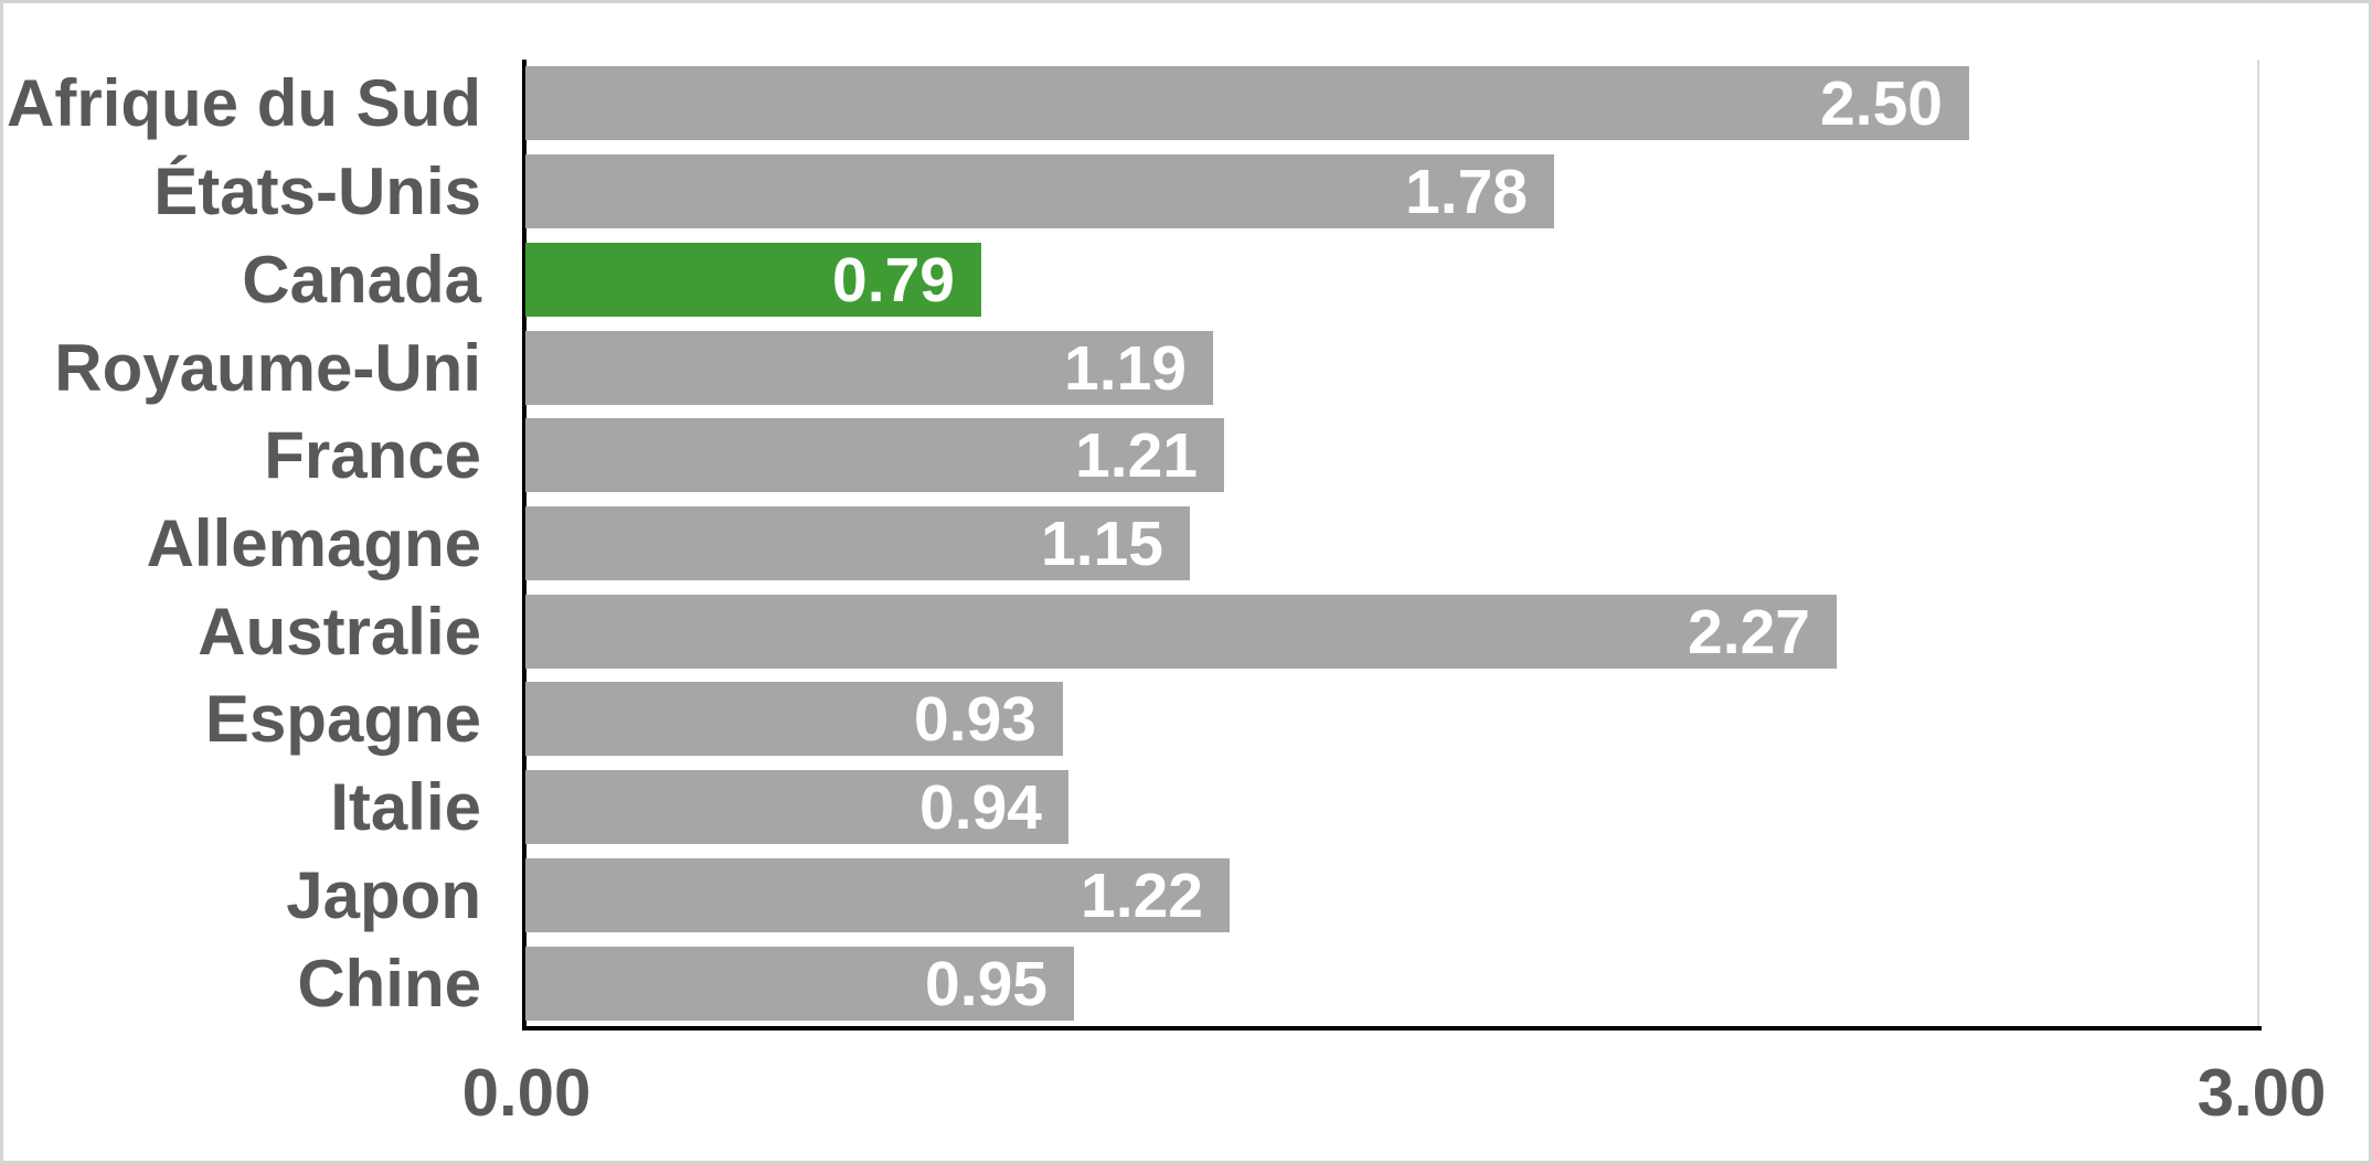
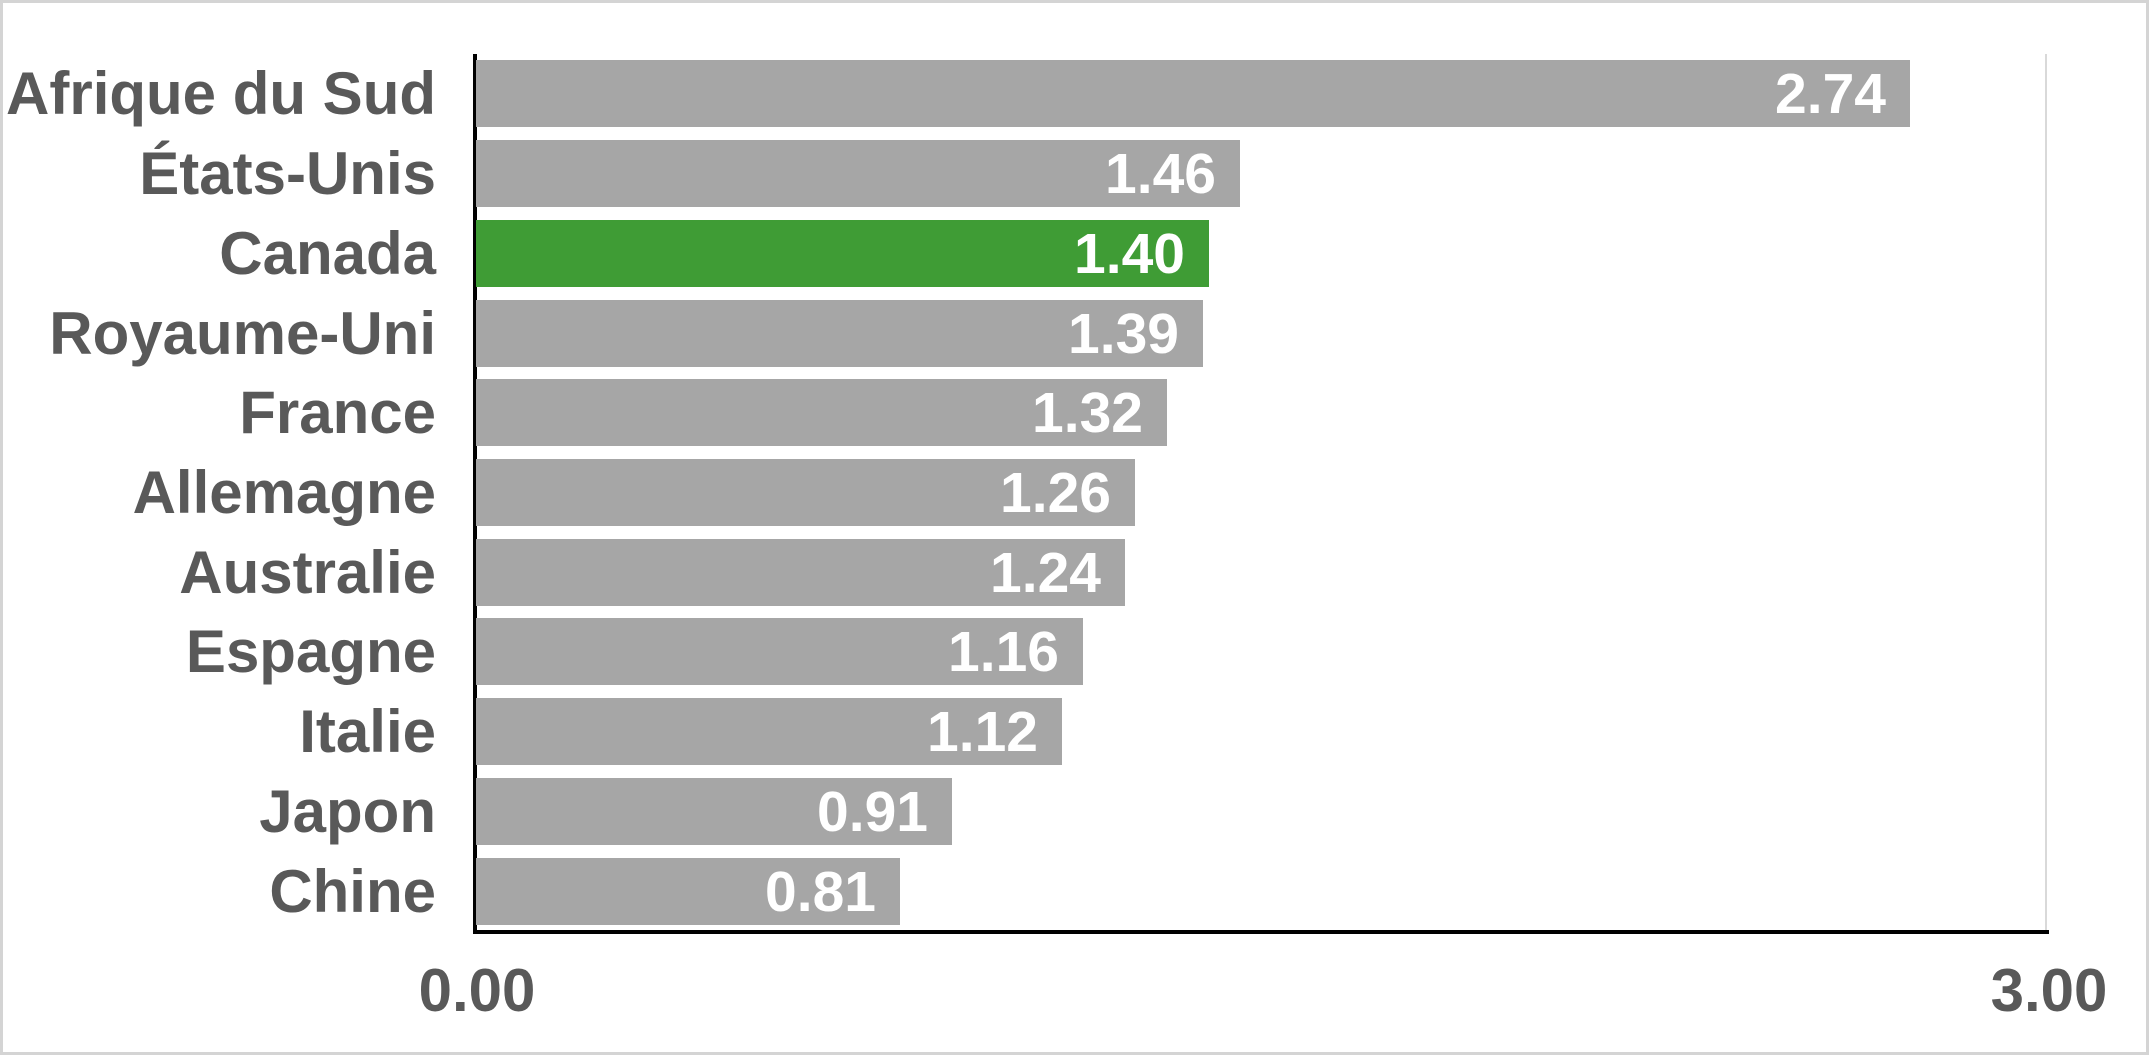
Afrique du Sud: 2.50 -> 2.74
États-Unis: 1.78 -> 1.46
Canada: 0.79 -> 1.40
Royaume-Uni: 1.19 -> 1.39
France: 1.21 -> 1.32
Allemagne: 1.15 -> 1.26
Australie: 2.27 -> 1.24
Espagne: 0.93 -> 1.16
Italie: 0.94 -> 1.12
Japon: 1.22 -> 0.91
Chine: 0.95 -> 0.81
